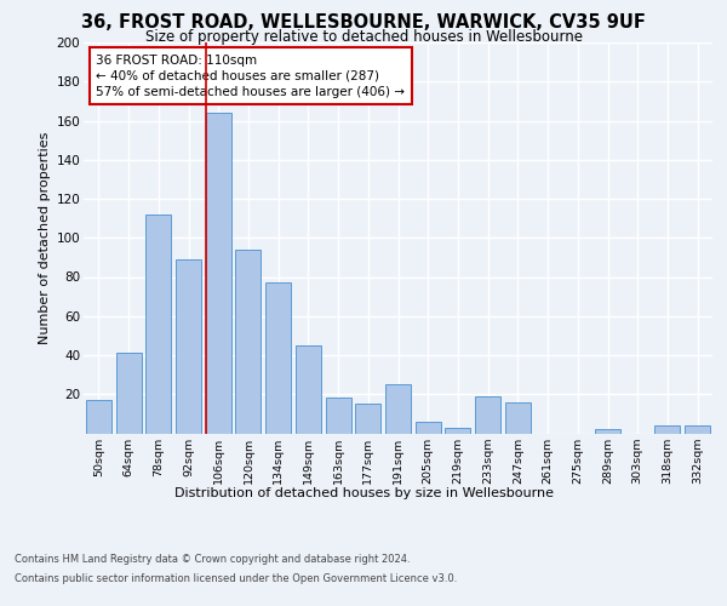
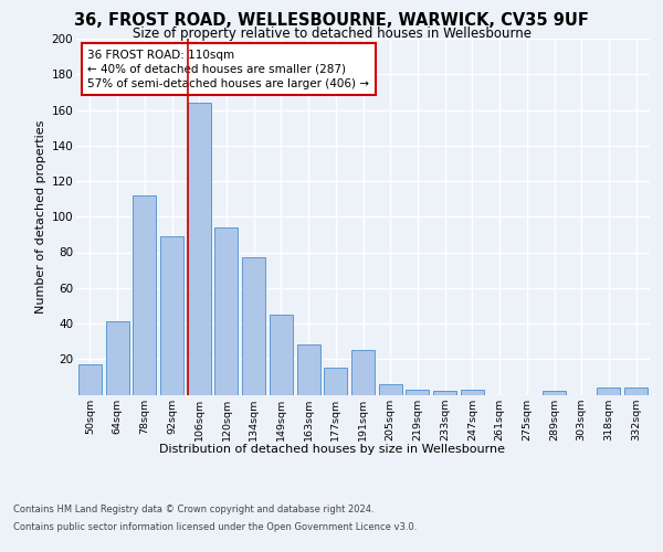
163sqm: 18 -> 28
233sqm: 19 -> 2
247sqm: 16 -> 3
